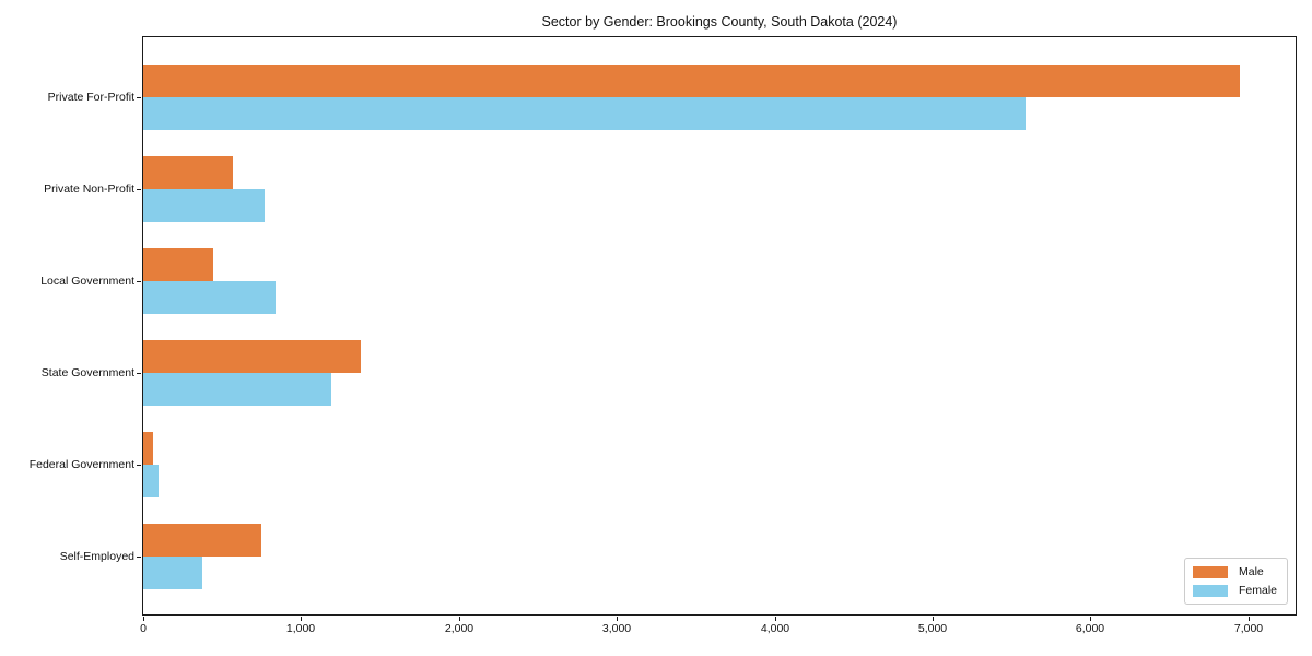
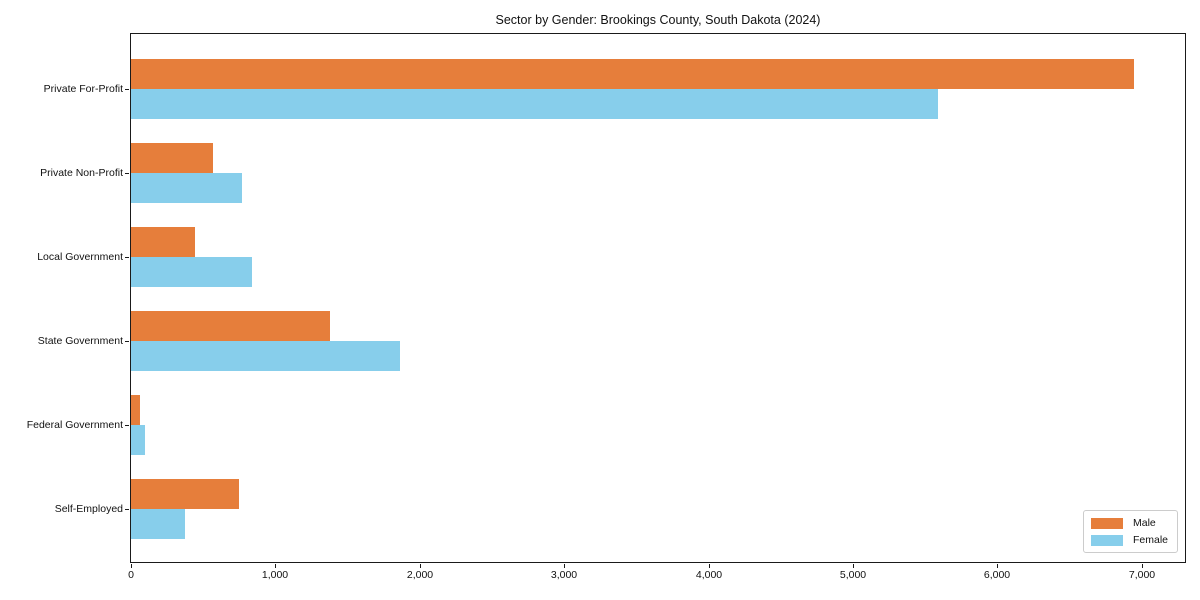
Female/State Government: 1190 -> 1860
